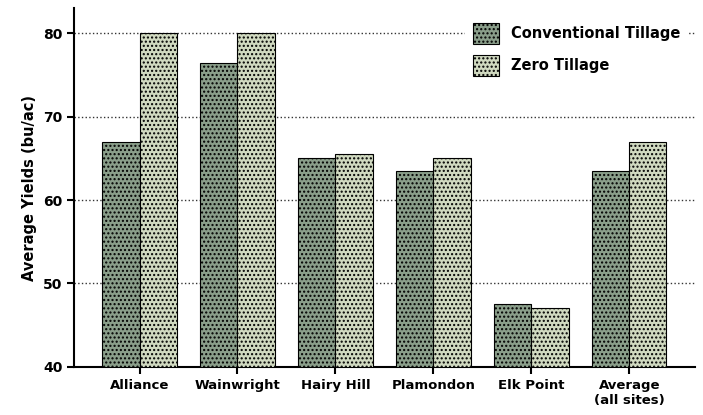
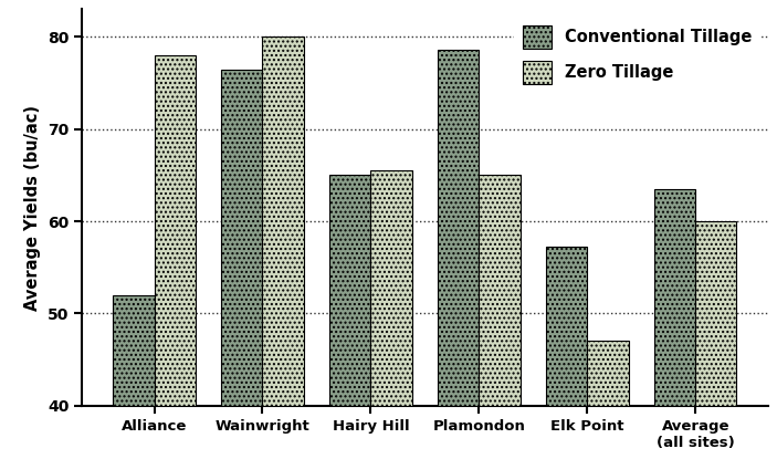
Conventional Tillage/Alliance: 67.0 -> 52.0
Zero Tillage/Alliance: 80.0 -> 78.0
Conventional Tillage/Plamondon: 63.5 -> 78.6
Conventional Tillage/Elk Point: 47.5 -> 57.2
Zero Tillage/Average (all sites): 67.0 -> 60.0
